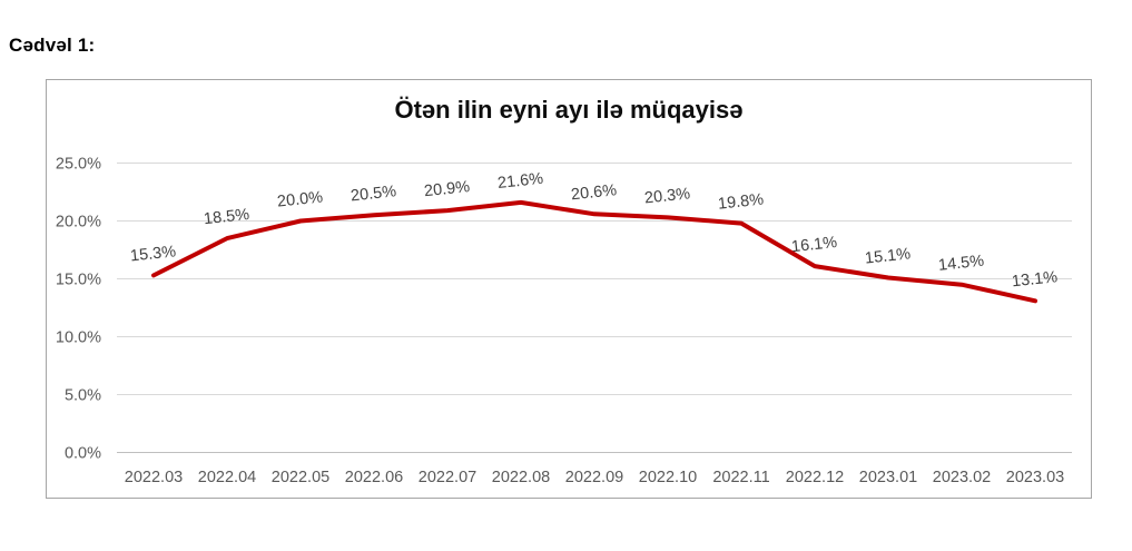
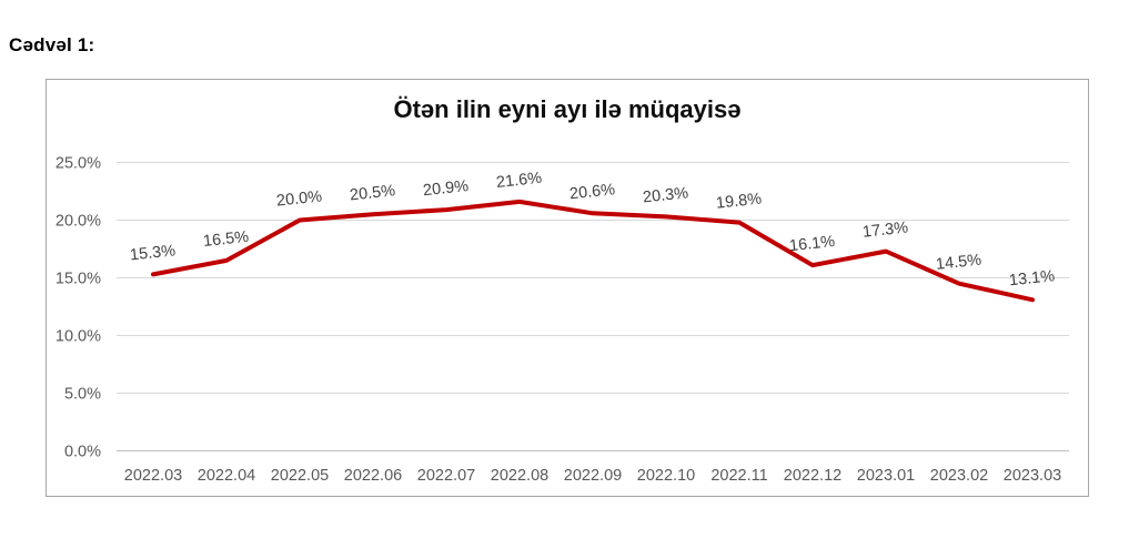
2022.04: 18.5% -> 16.5%
2023.01: 15.1% -> 17.3%
